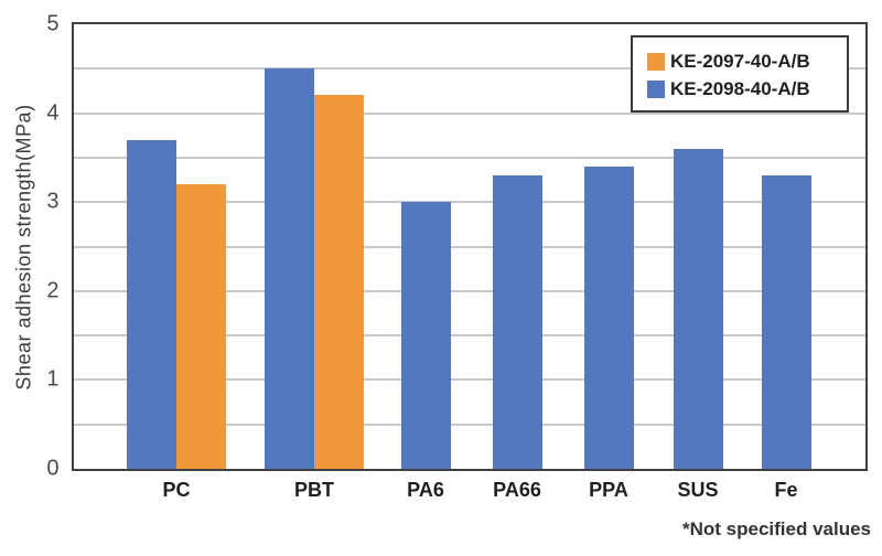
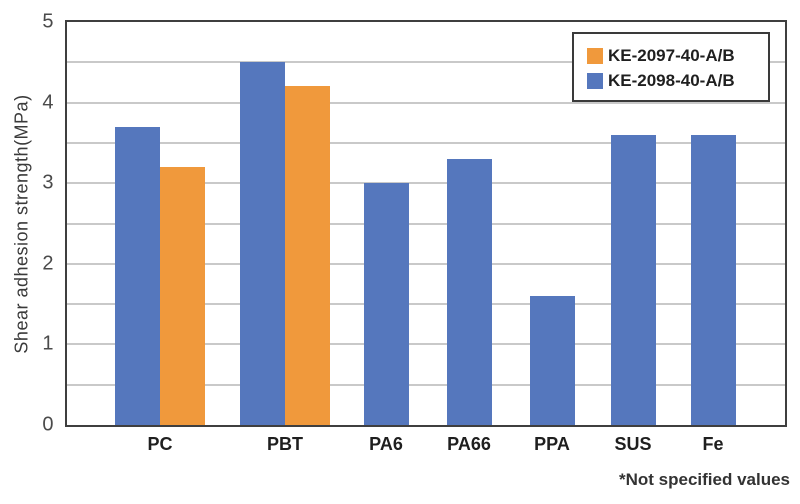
KE-2098-40-A/B/PPA: 3.4 -> 1.6
KE-2098-40-A/B/Fe: 3.3 -> 3.6
